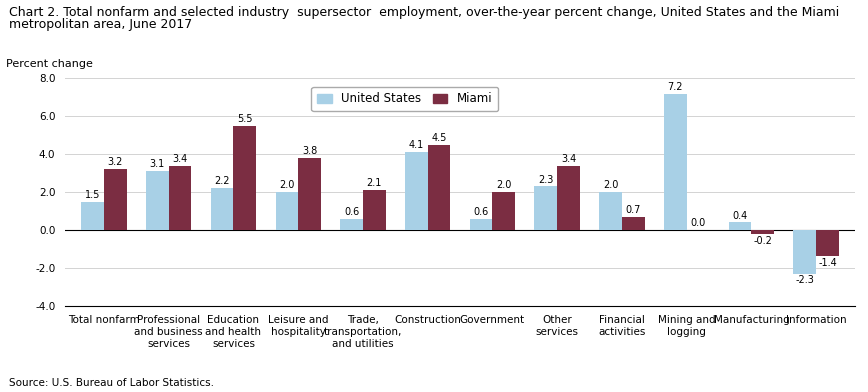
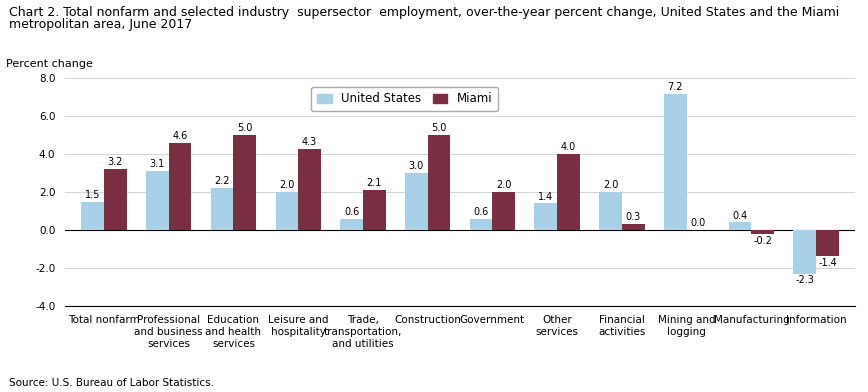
Miami/Professional and business services: 3.4 -> 4.6
Miami/Education and health services: 5.5 -> 5.0
Miami/Leisure and hospitality: 3.8 -> 4.3
United States/Construction: 4.1 -> 3.0
Miami/Construction: 4.5 -> 5.0
United States/Other services: 2.3 -> 1.4
Miami/Other services: 3.4 -> 4.0
Miami/Financial activities: 0.7 -> 0.3
